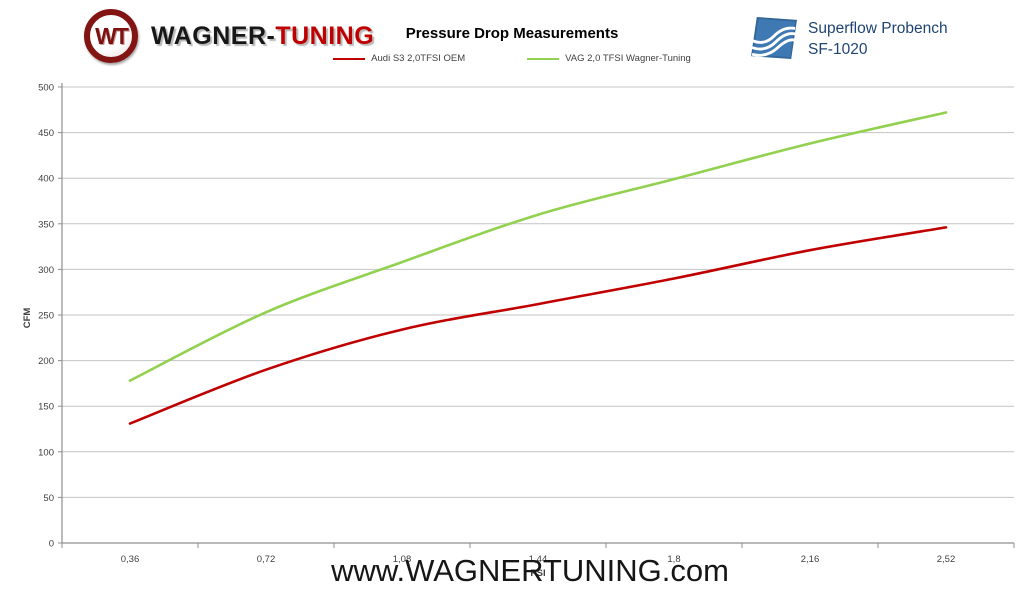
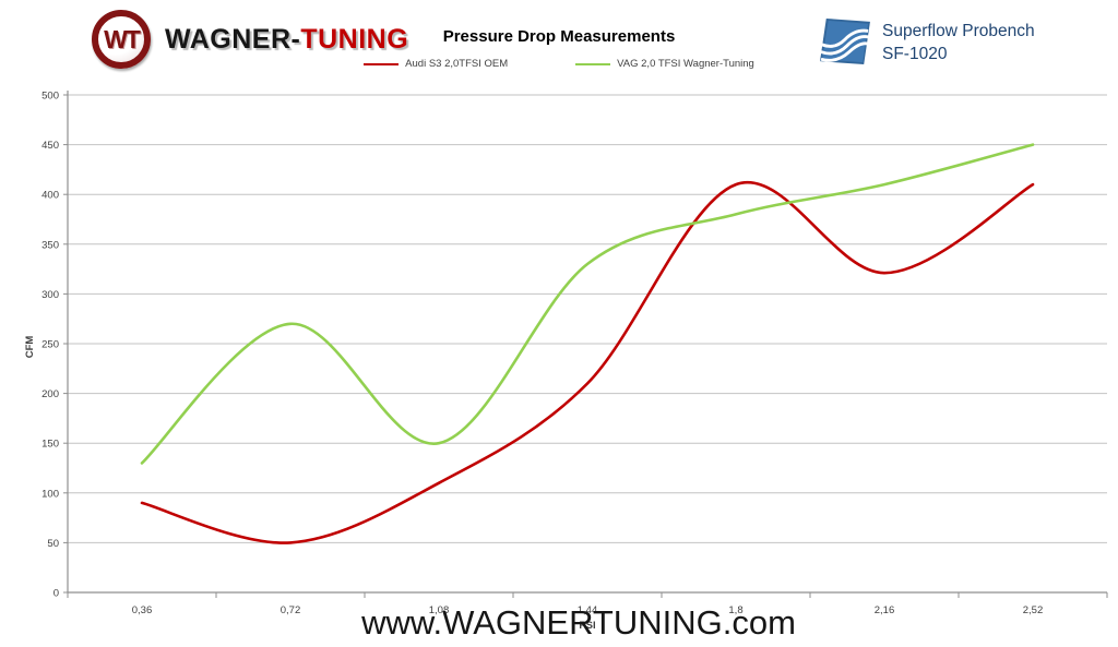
Audi S3 2,0TFSI OEM/0,36: 130 -> 90
VAG 2,0 TFSI Wagner-Tuning/0,36: 180 -> 130
Audi S3 2,0TFSI OEM/0,72: 190 -> 50
VAG 2,0 TFSI Wagner-Tuning/0,72: 250 -> 270
Audi S3 2,0TFSI OEM/1,08: 230 -> 110
VAG 2,0 TFSI Wagner-Tuning/1,08: 310 -> 150
Audi S3 2,0TFSI OEM/1,44: 260 -> 210
VAG 2,0 TFSI Wagner-Tuning/1,44: 360 -> 330
Audi S3 2,0TFSI OEM/1,8: 290 -> 410
VAG 2,0 TFSI Wagner-Tuning/1,8: 400 -> 380
VAG 2,0 TFSI Wagner-Tuning/2,16: 440 -> 410
Audi S3 2,0TFSI OEM/2,52: 350 -> 410
VAG 2,0 TFSI Wagner-Tuning/2,52: 470 -> 450
